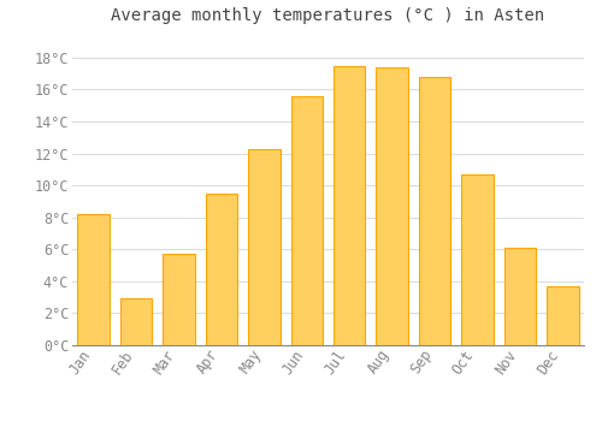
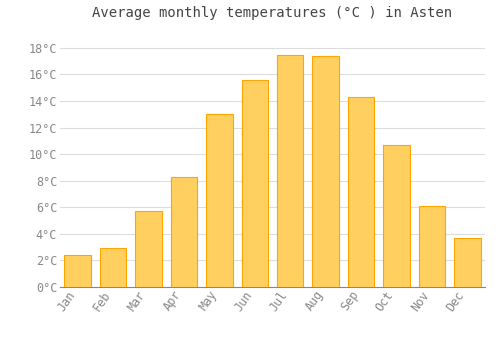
Jan: 8.2°C -> 2.4°C
Apr: 9.5°C -> 8.3°C
May: 12.3°C -> 13.0°C
Sep: 16.8°C -> 14.3°C
